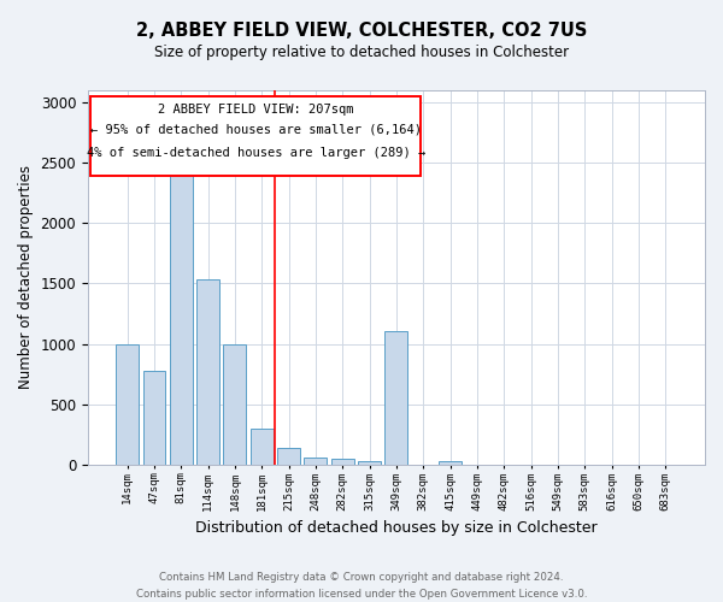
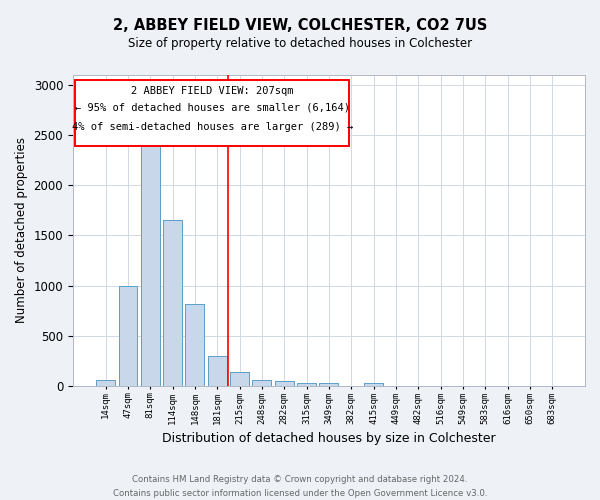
14sqm: 1000 -> 60
47sqm: 780 -> 1000
114sqm: 1530 -> 1650
148sqm: 1000 -> 820
349sqm: 1110 -> 20
